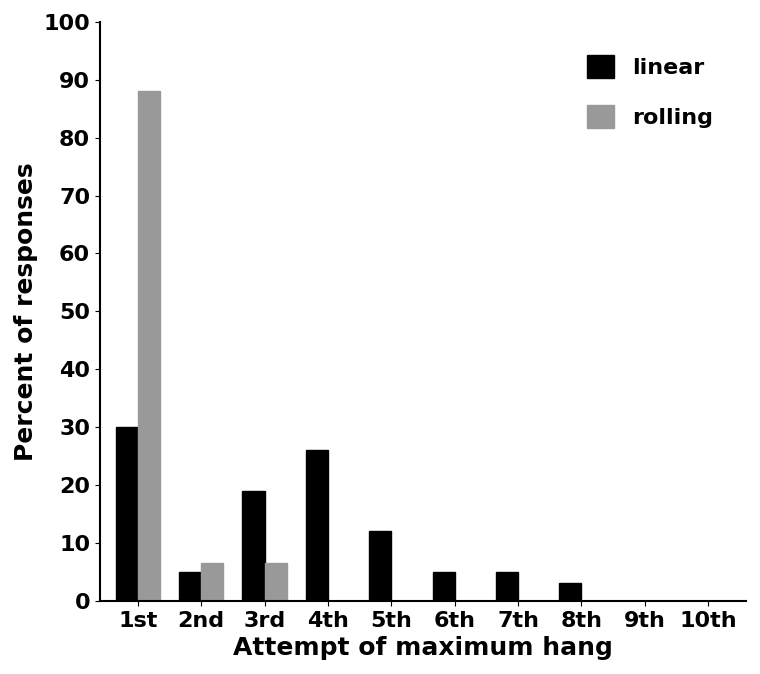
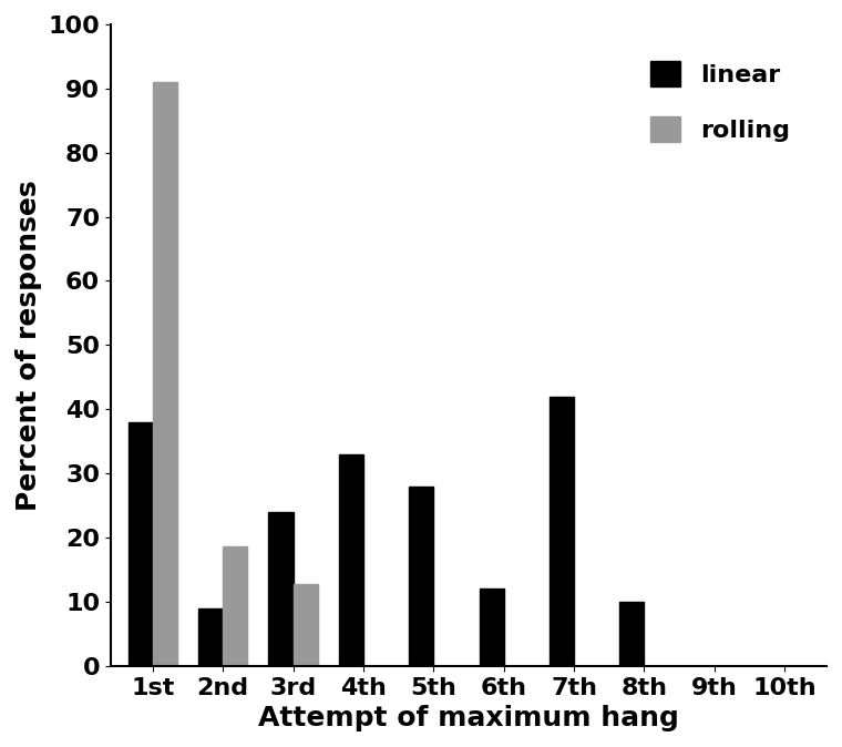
linear/1st: 30 -> 38
rolling/1st: 88.0 -> 91.0
linear/2nd: 5 -> 9
rolling/2nd: 6.5 -> 18.6
linear/3rd: 19 -> 24
rolling/3rd: 6.5 -> 12.8
linear/4th: 26 -> 33
linear/5th: 12 -> 28
linear/6th: 5 -> 12
linear/7th: 5 -> 42
linear/8th: 3 -> 10
